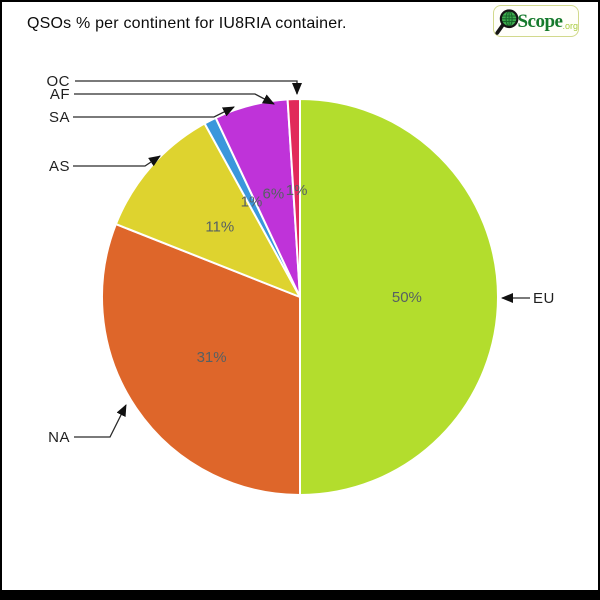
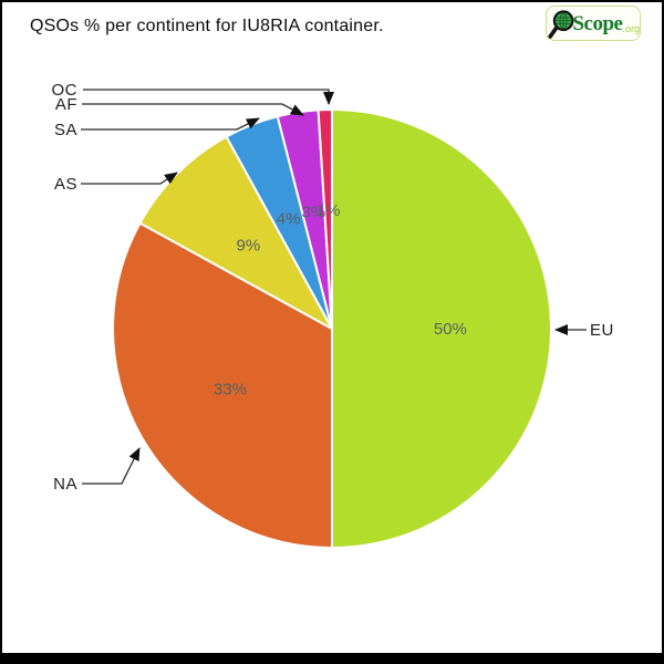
NA: 31% -> 33%
AS: 11% -> 9%
SA: 1% -> 4%
AF: 6% -> 3%
